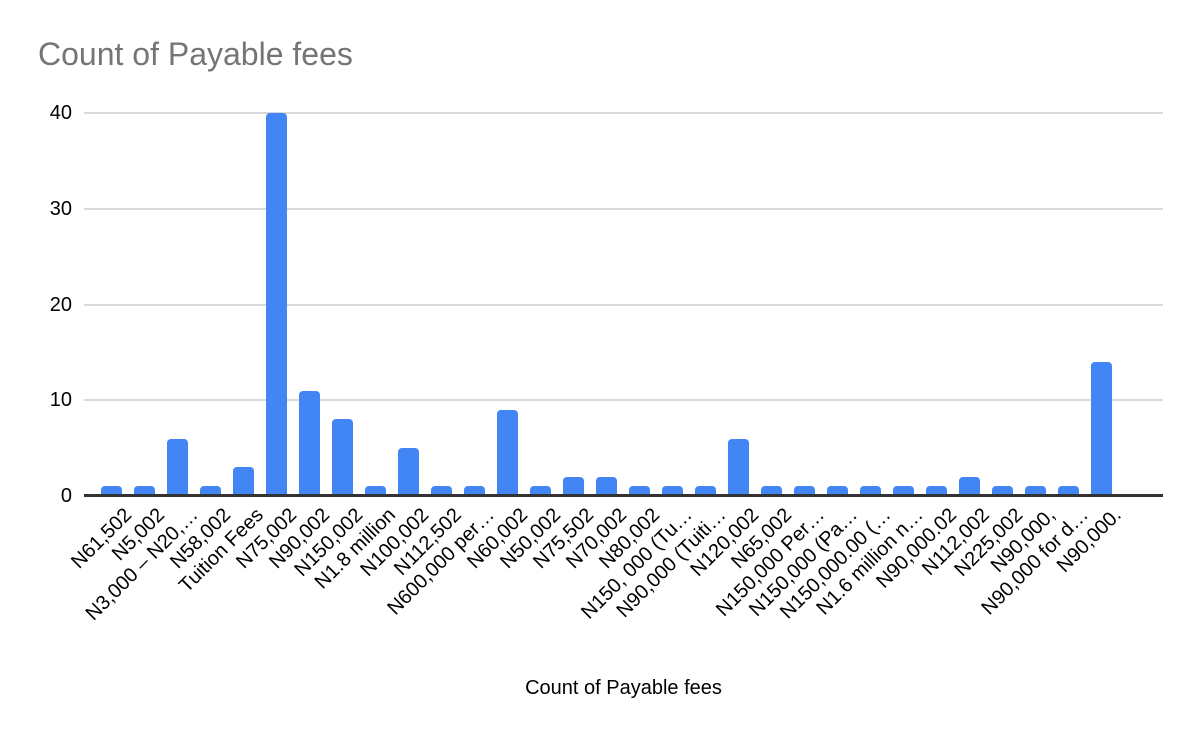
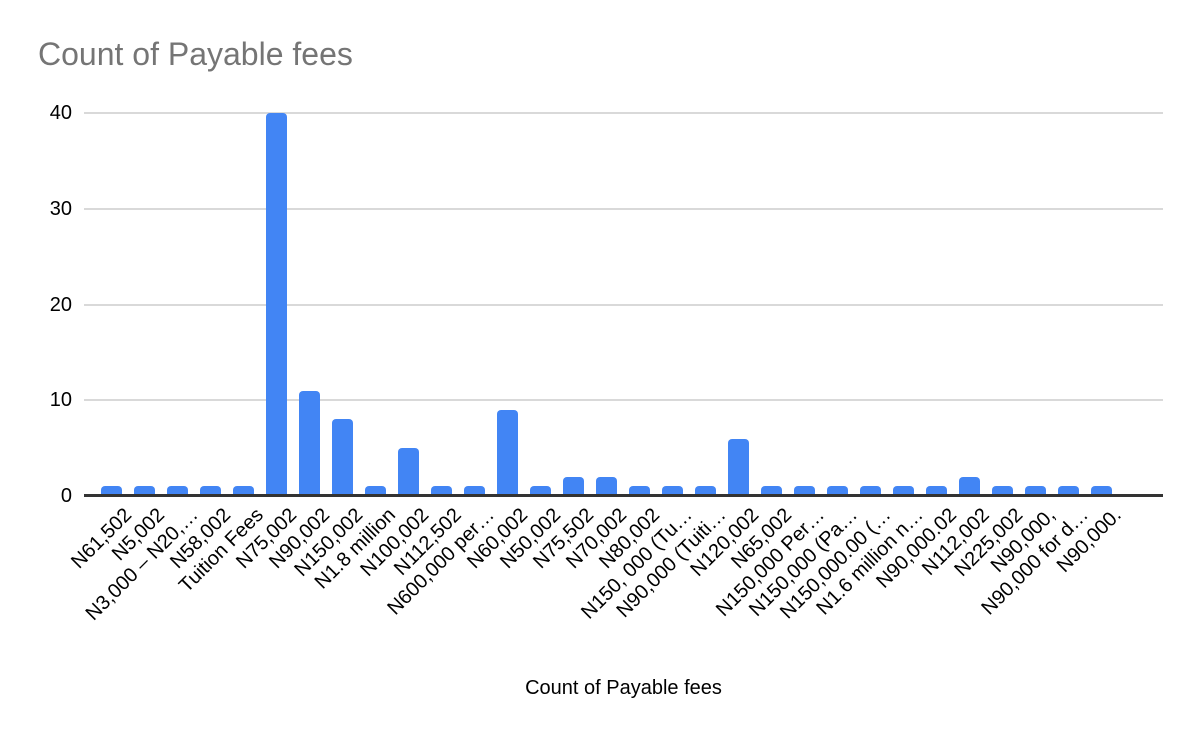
N3,000 – N20,…: 6 -> 1
Tuition Fees: 3 -> 1
N90,000.: 14 -> 1
